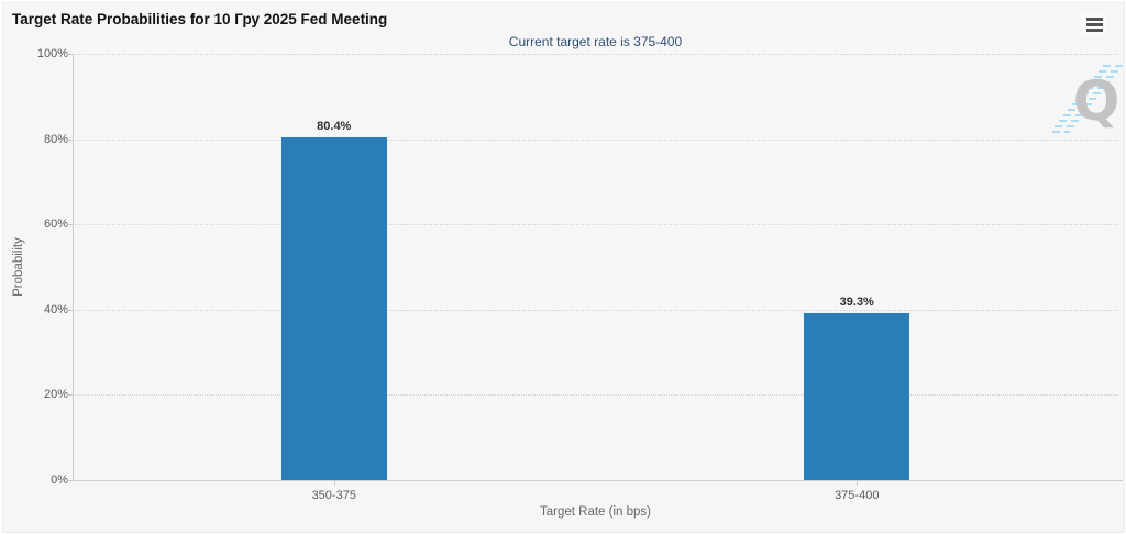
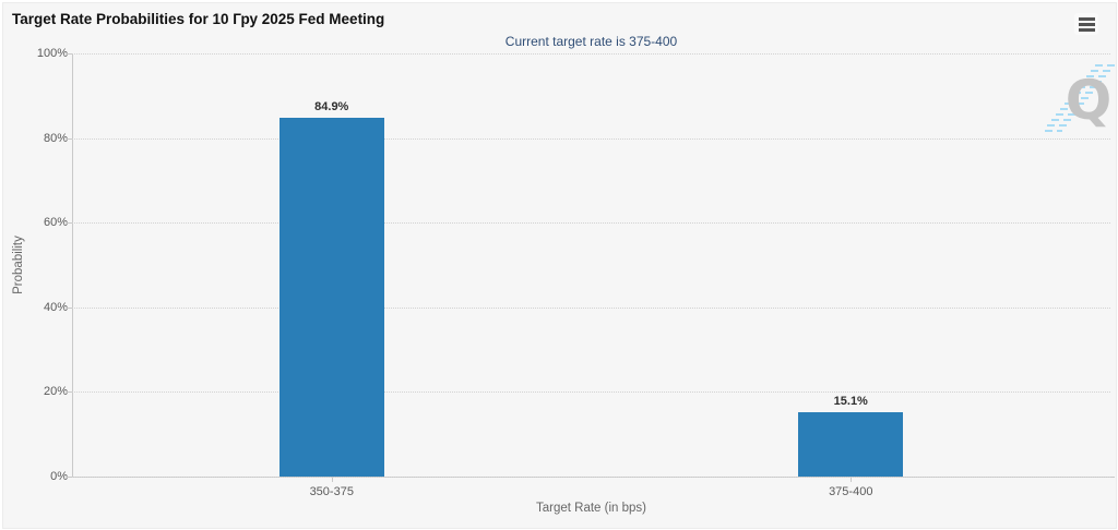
350-375: 80.4% -> 84.9%
375-400: 39.3% -> 15.1%
